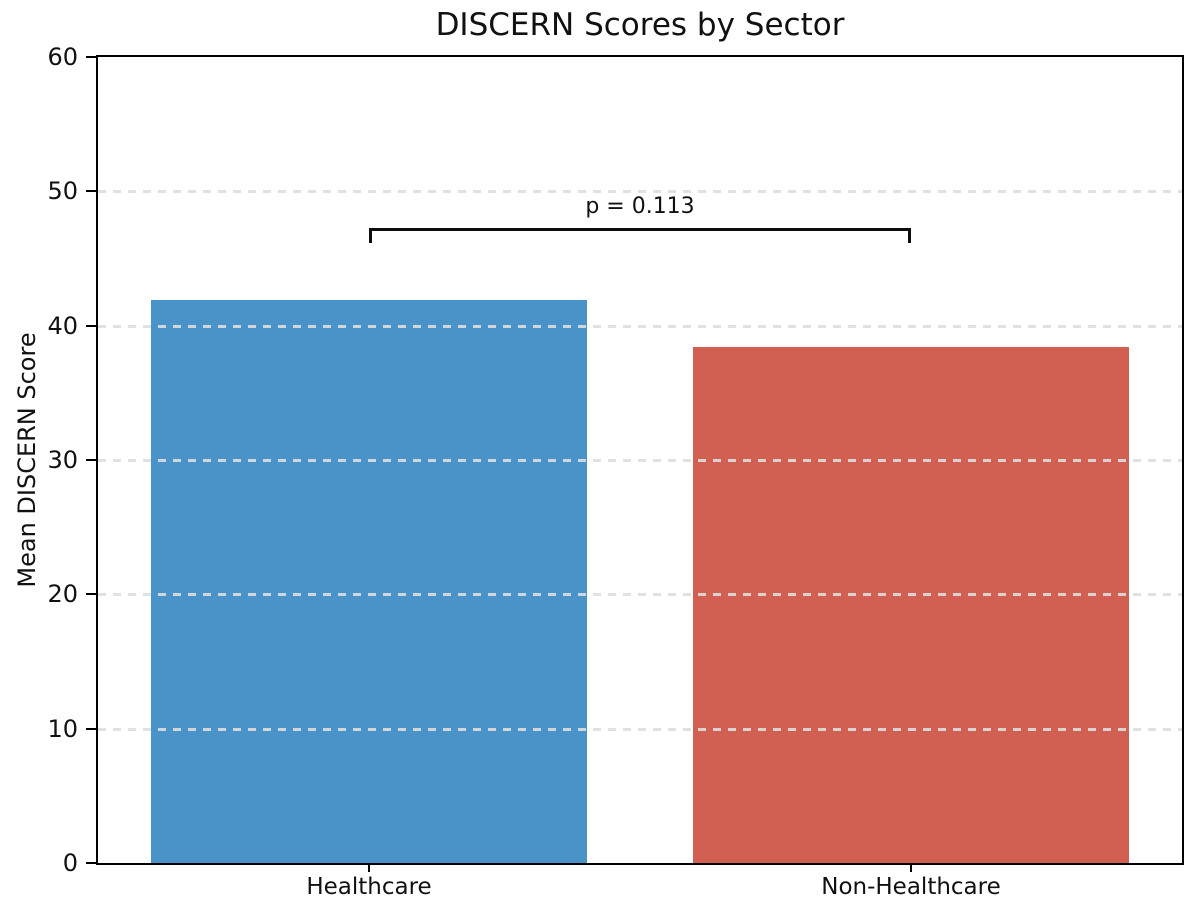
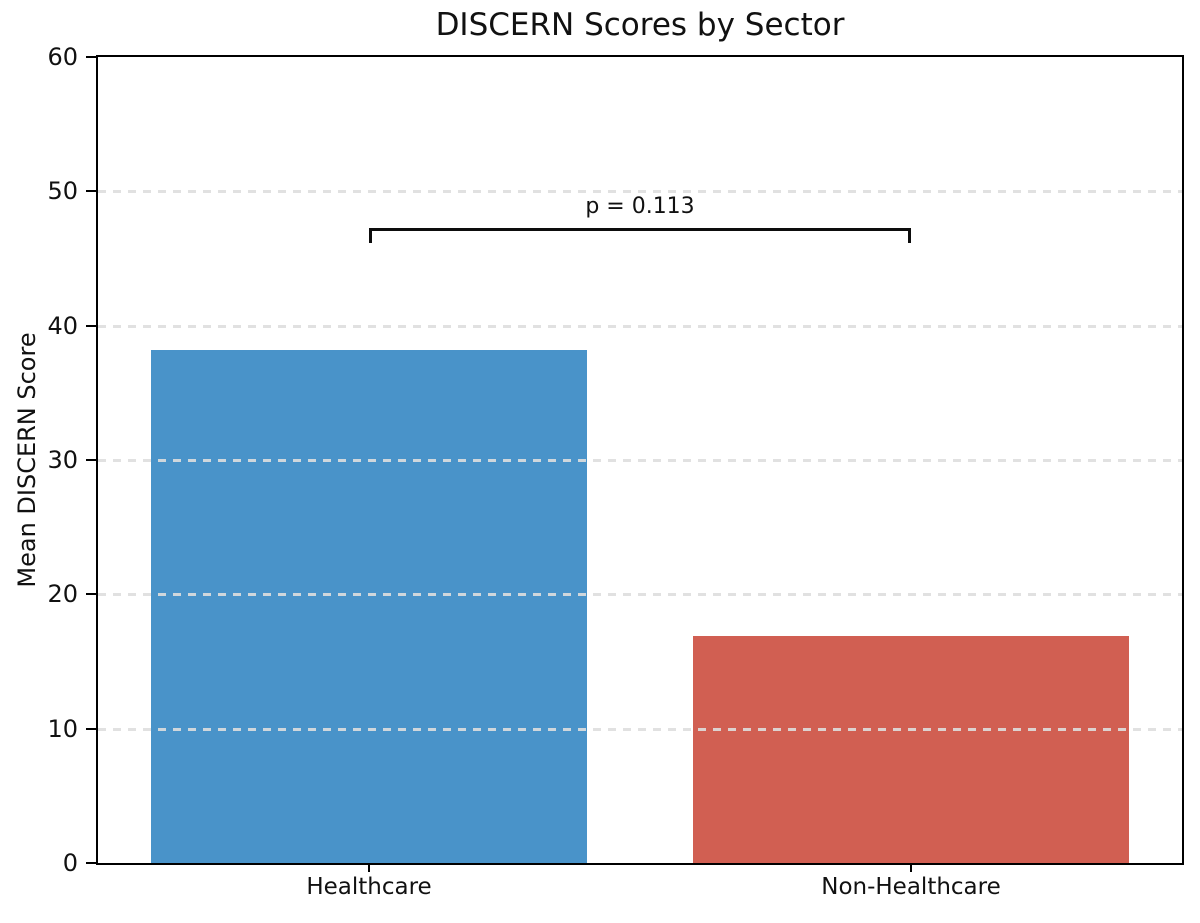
Healthcare: 41.9 -> 38.2
Non-Healthcare: 38.4 -> 16.9
